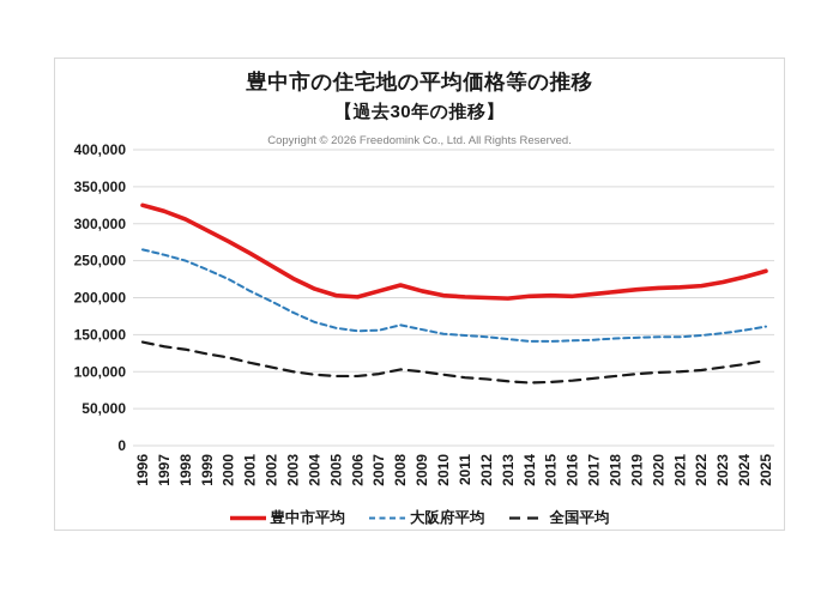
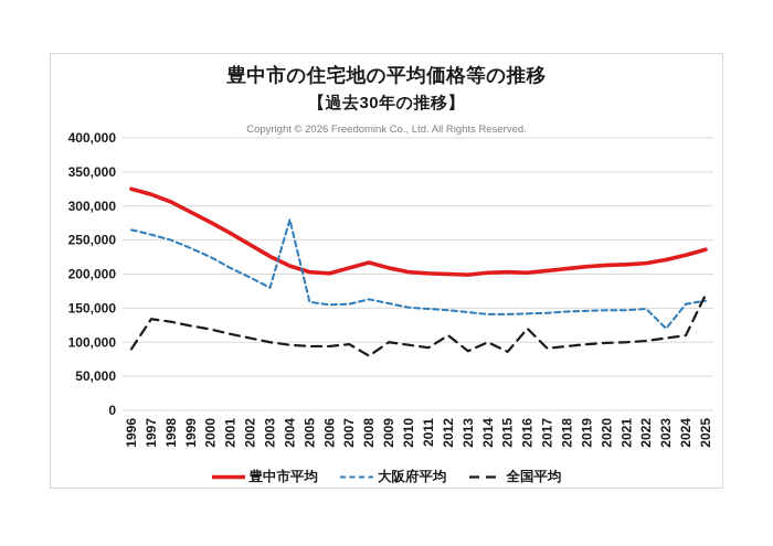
全国平均/1996: 140000 -> 90000
大阪府平均/2004: 170000 -> 280000
全国平均/2008: 100000 -> 80000
全国平均/2012: 90000 -> 110000
全国平均/2014: 80000 -> 100000
全国平均/2016: 90000 -> 120000
大阪府平均/2023: 150000 -> 120000
全国平均/2025: 120000 -> 170000
